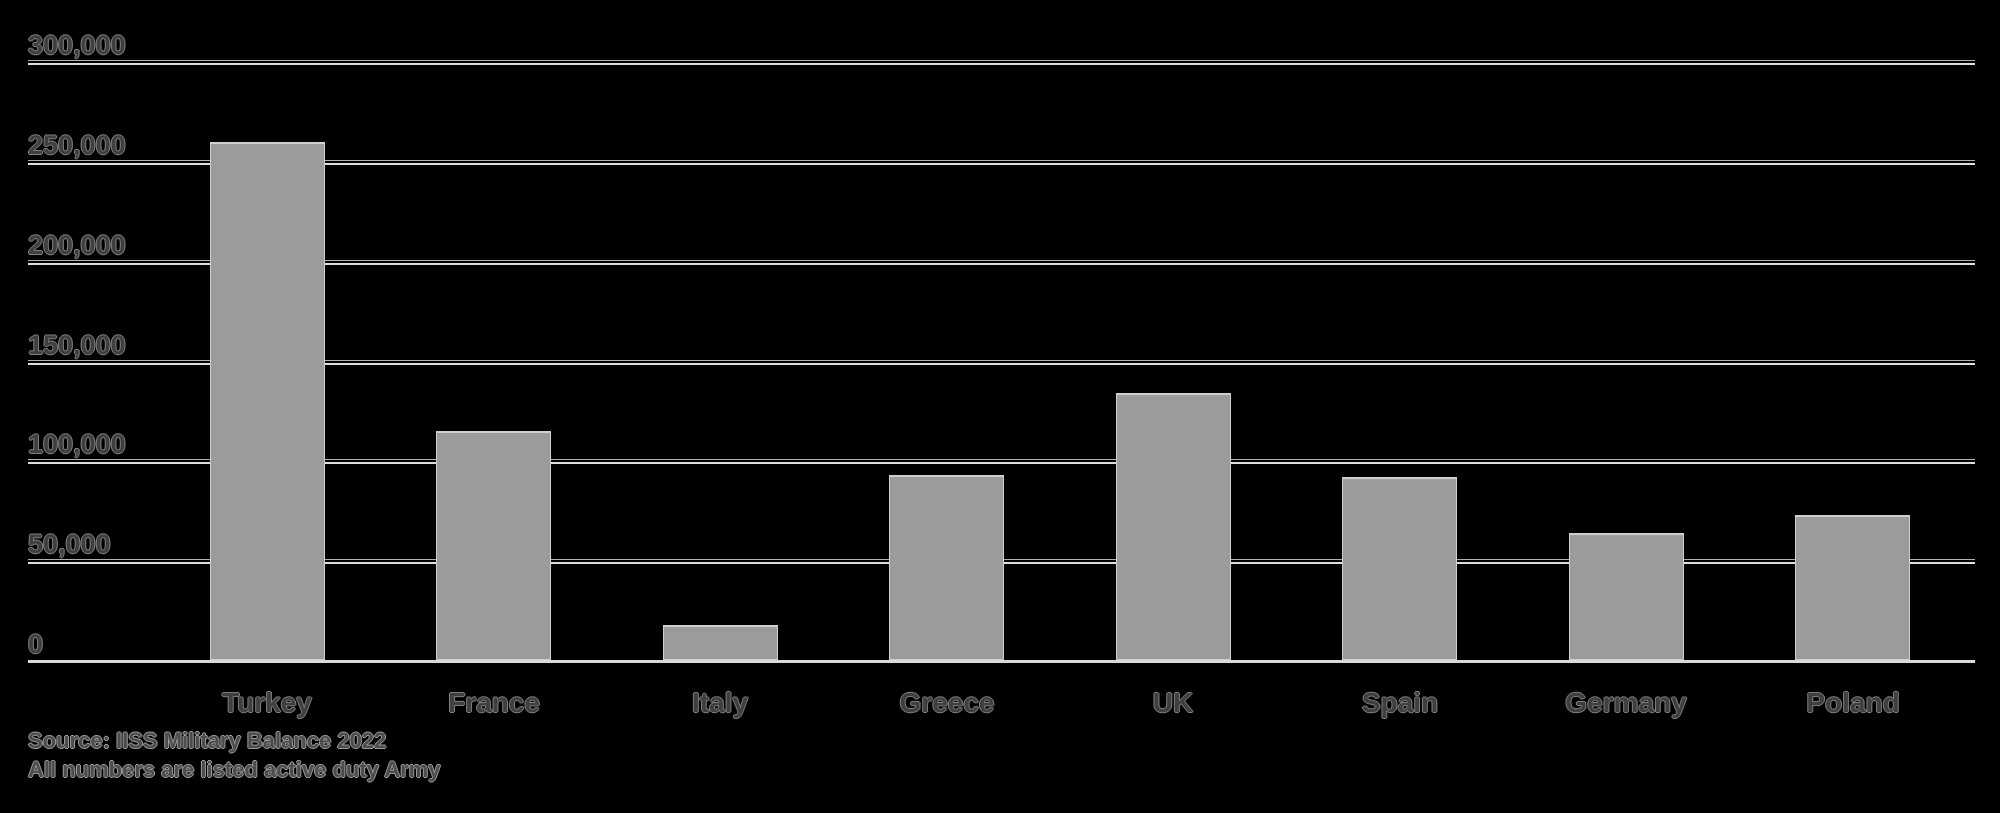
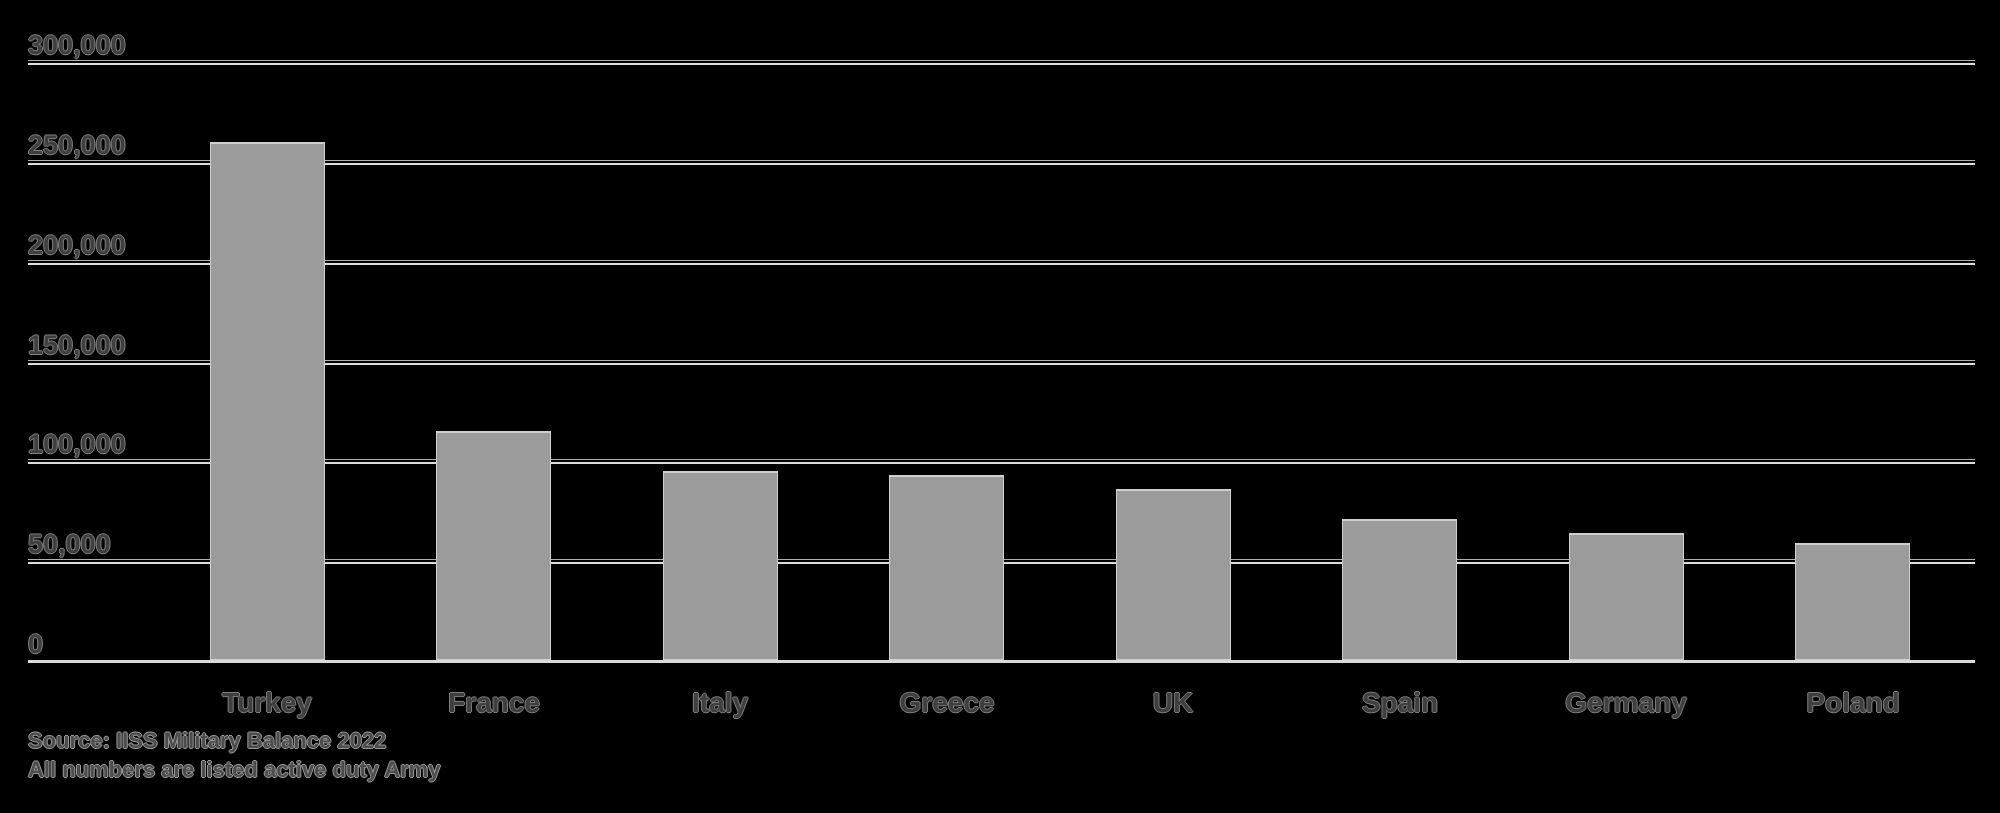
Italy: 19000 -> 96000
UK: 135000 -> 87000
Spain: 93000 -> 72000
Poland: 74000 -> 60000
